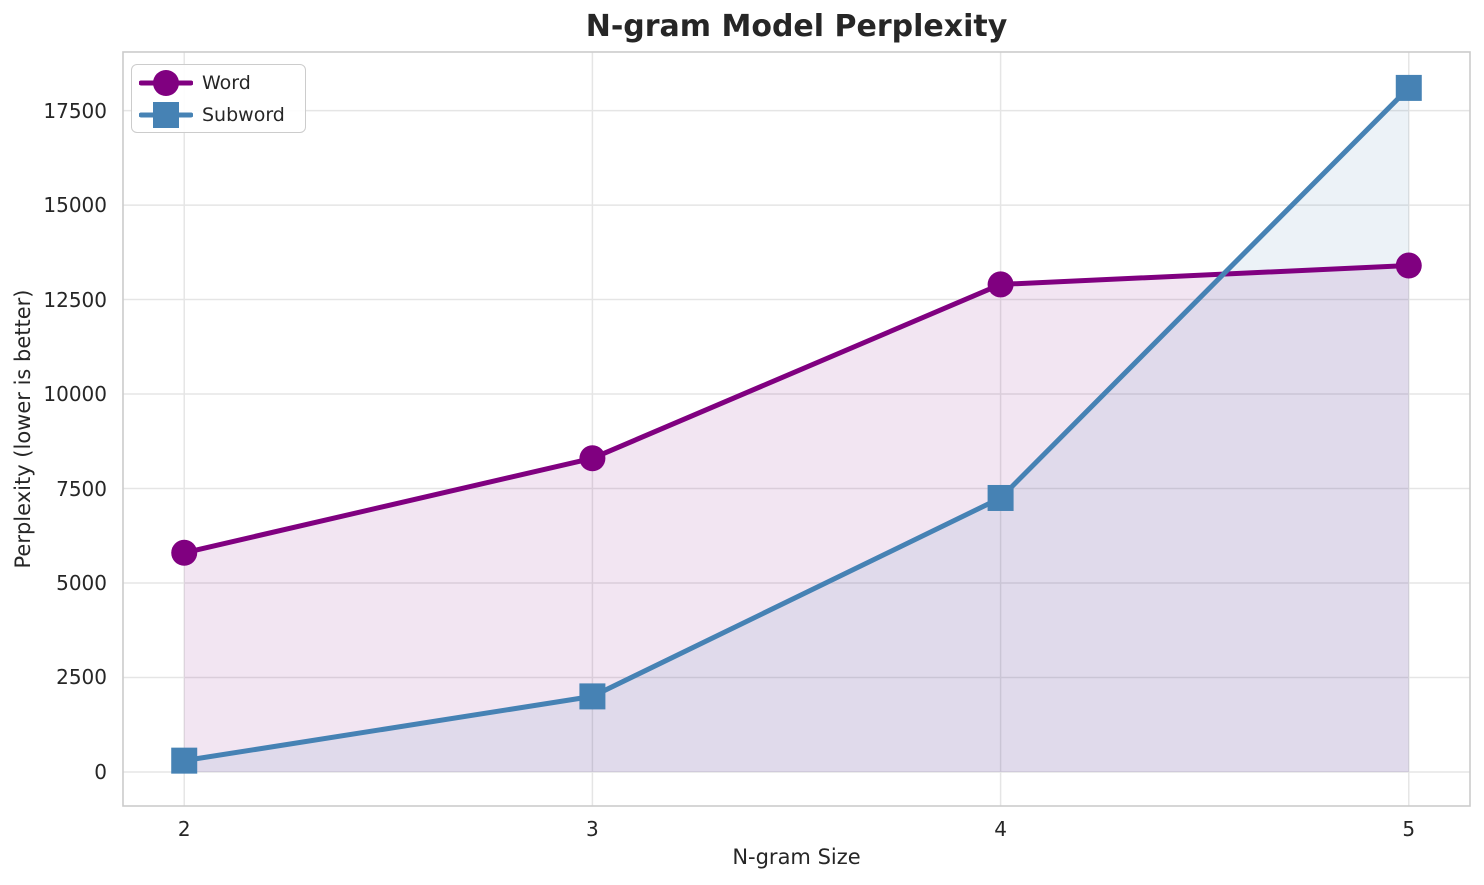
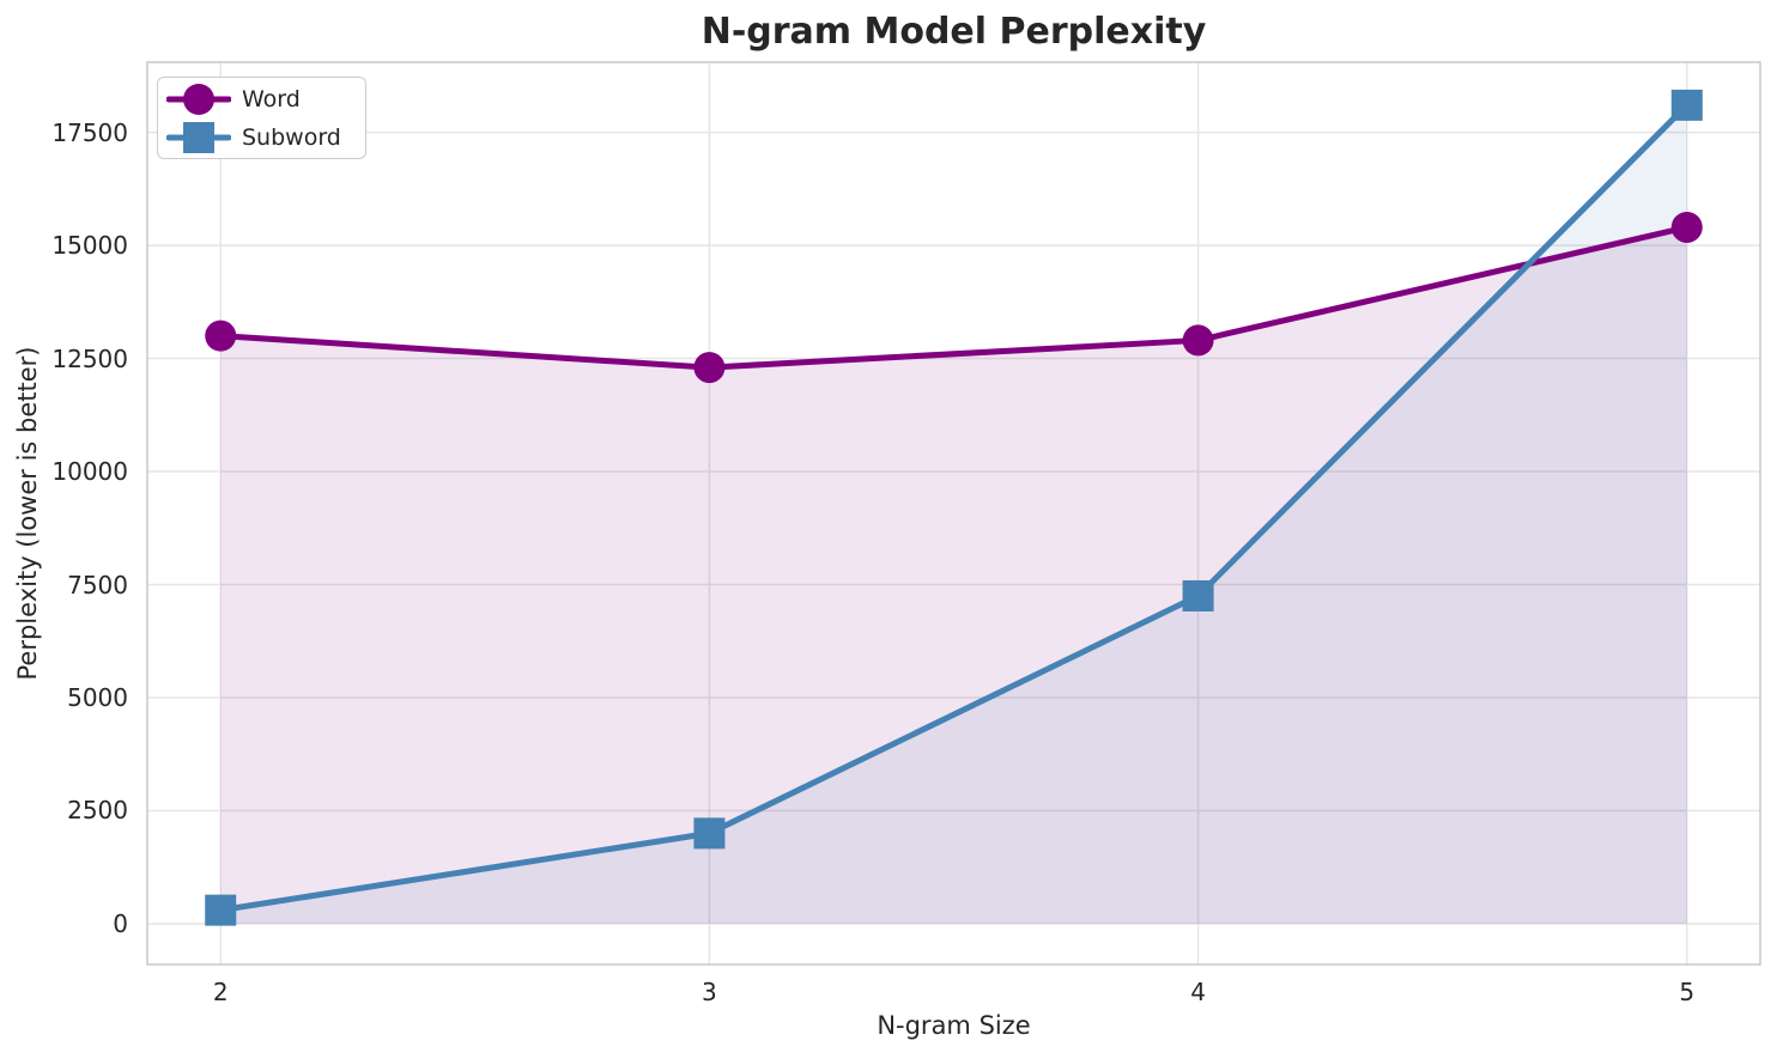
Word/2: 5800 -> 13000
Word/3: 8300 -> 12300
Word/5: 13400 -> 15400
